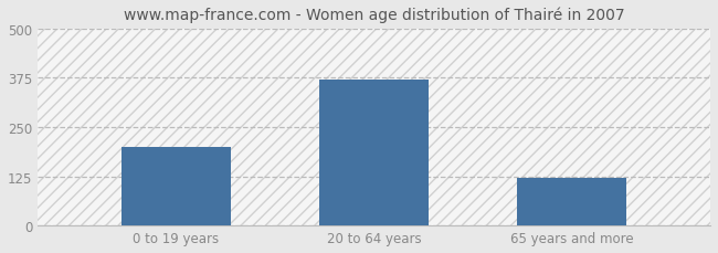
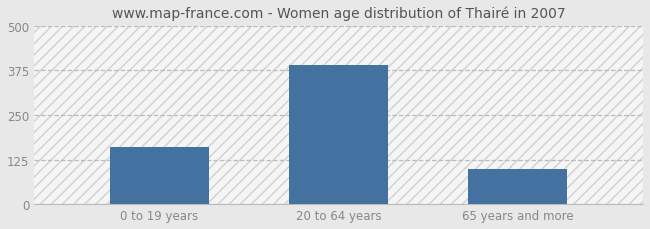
0 to 19 years: 200 -> 160
20 to 64 years: 370 -> 390
65 years and more: 120 -> 100
